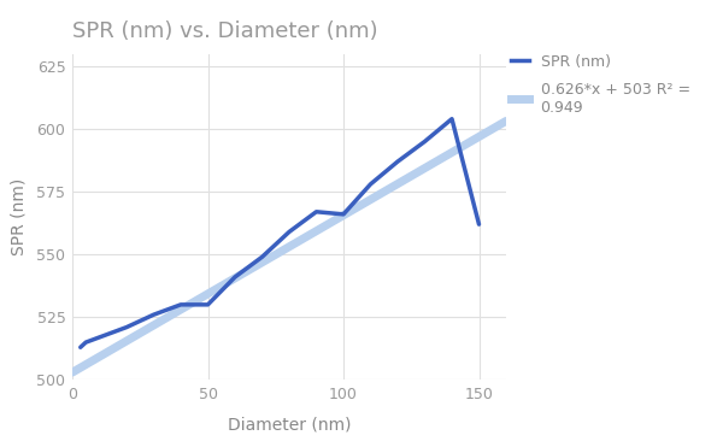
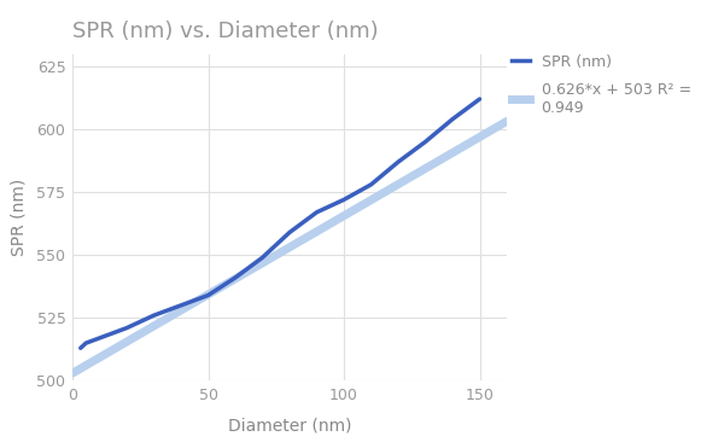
SPR (nm)/50: 530 -> 534
SPR (nm)/100: 566 -> 572
SPR (nm)/150: 562 -> 612
